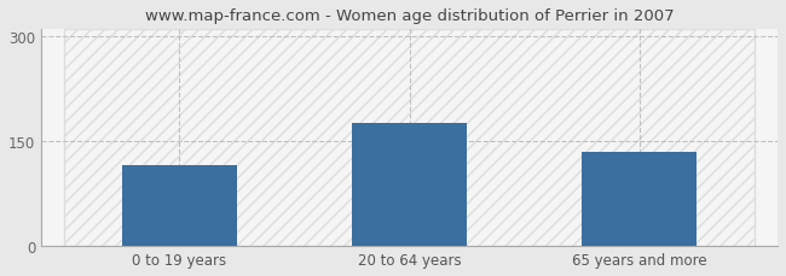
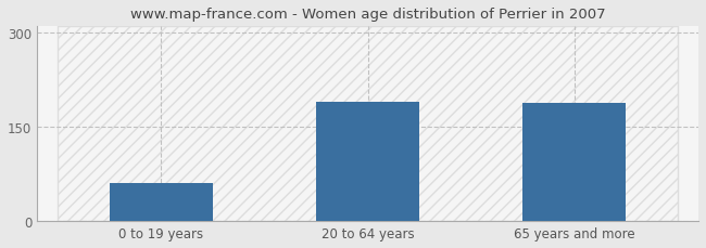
0 to 19 years: 115 -> 60
20 to 64 years: 176 -> 190
65 years and more: 134 -> 188
